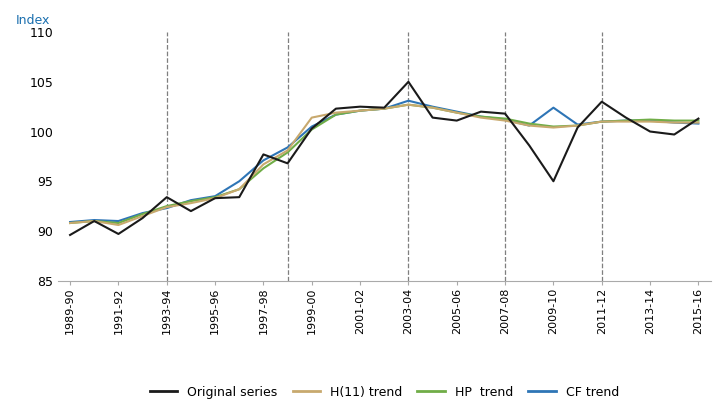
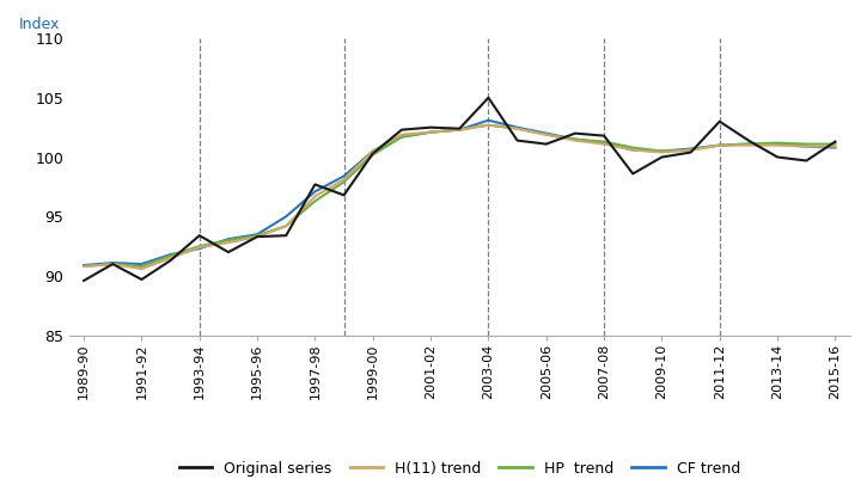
H(11) trend/1999-00: 101.4 -> 100.5
Original series/2009-10: 95.0 -> 100.0
CF trend/2009-10: 102.4 -> 100.5
